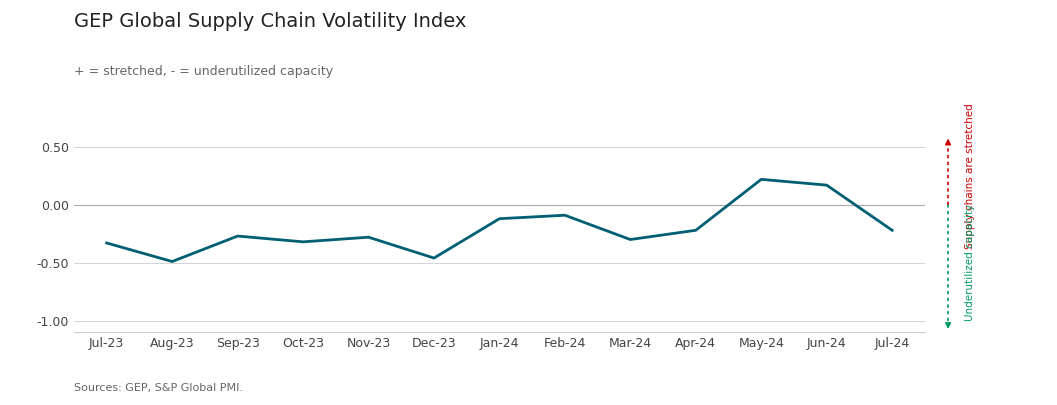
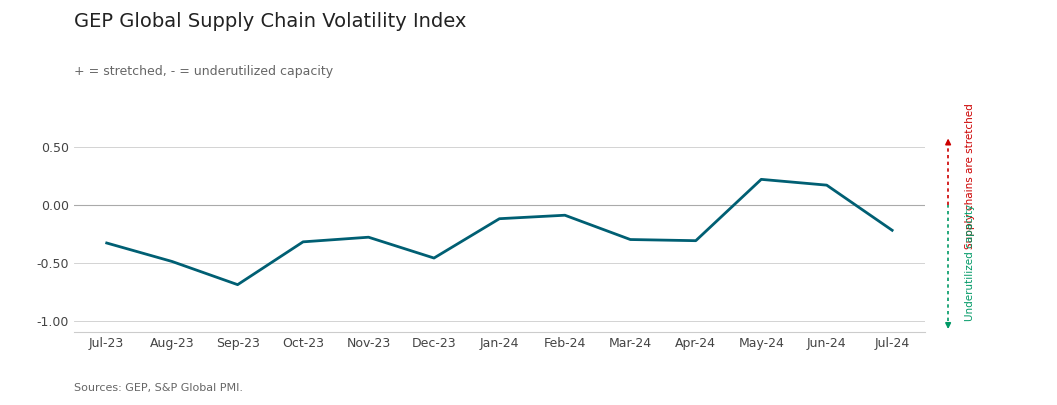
Sep-23: -0.27 -> -0.69
Apr-24: -0.22 -> -0.31
